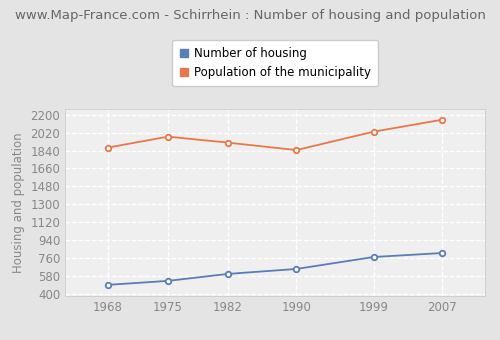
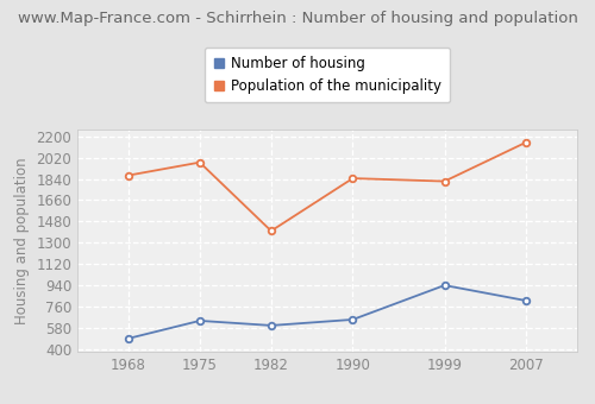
Number of housing/1975: 530 -> 640
Population of the municipality/1982: 1920 -> 1400
Number of housing/1999: 770 -> 940
Population of the municipality/1999: 2030 -> 1820
